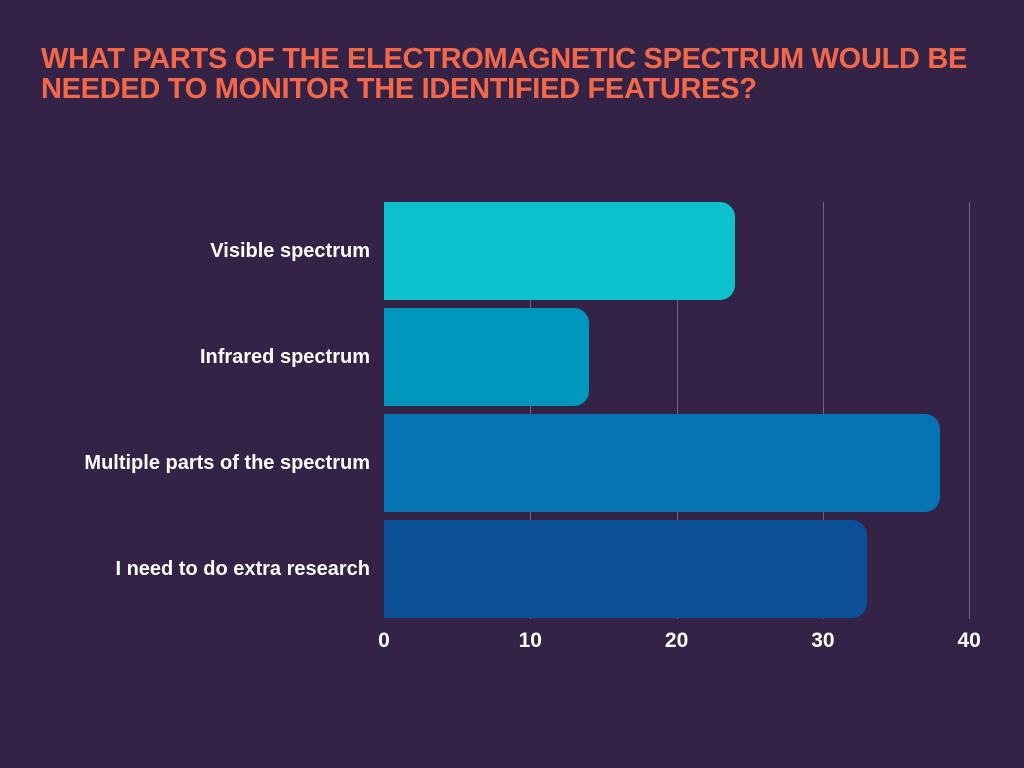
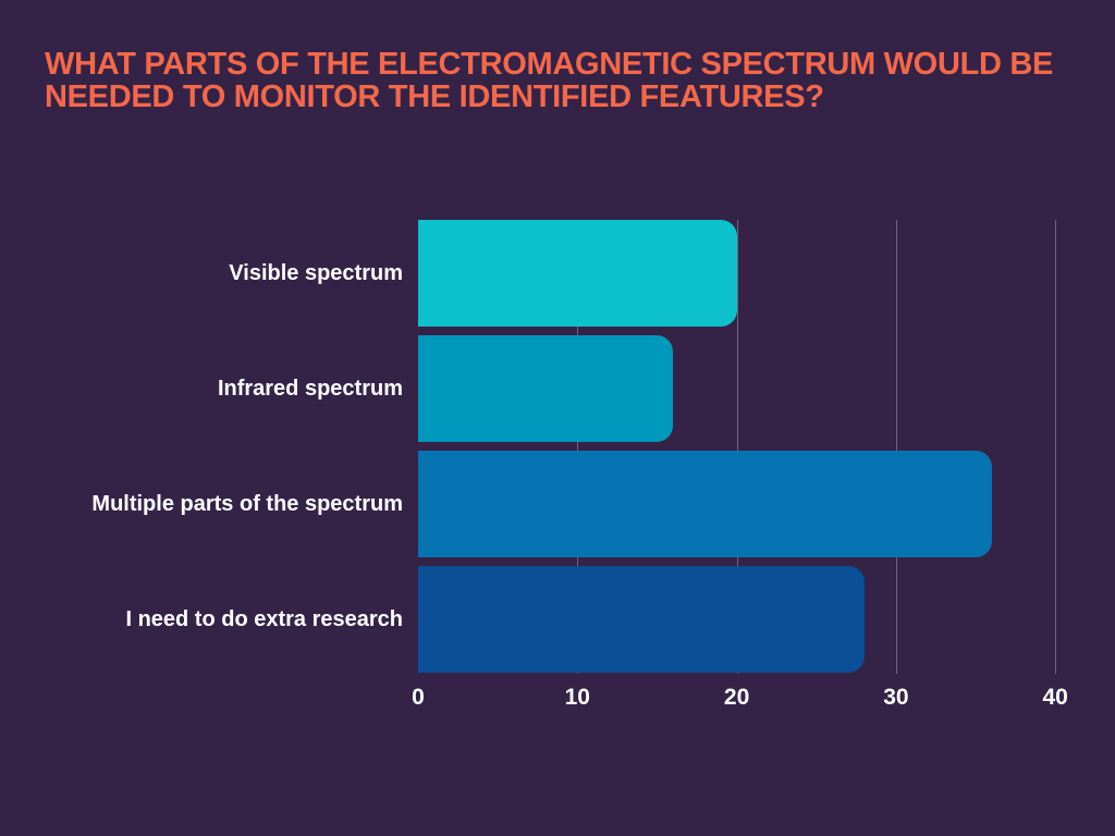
Visible spectrum: 24 -> 20
Infrared spectrum: 14 -> 16
Multiple parts of the spectrum: 38 -> 36
I need to do extra research: 33 -> 28
